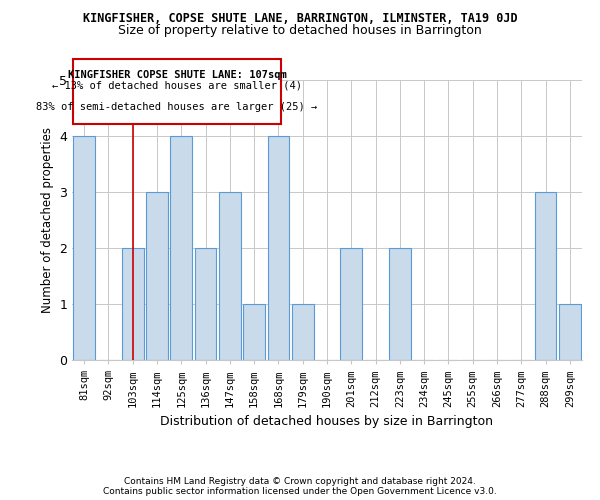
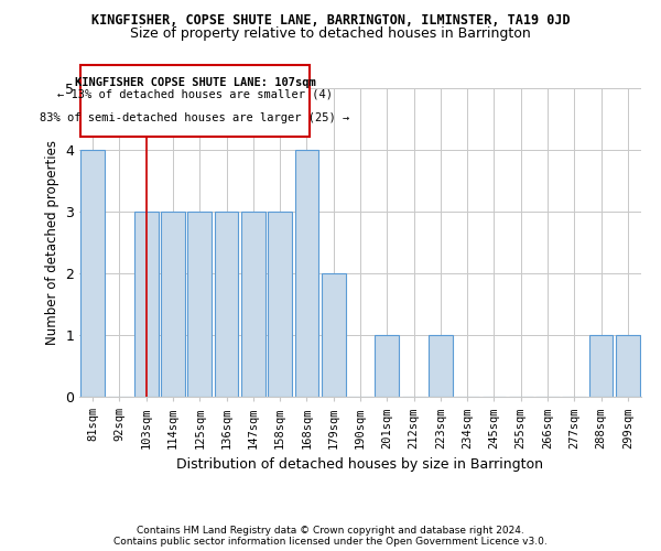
103sqm: 2 -> 3
125sqm: 4 -> 3
136sqm: 2 -> 3
158sqm: 1 -> 3
179sqm: 1 -> 2
201sqm: 2 -> 1
223sqm: 2 -> 1
288sqm: 3 -> 1
